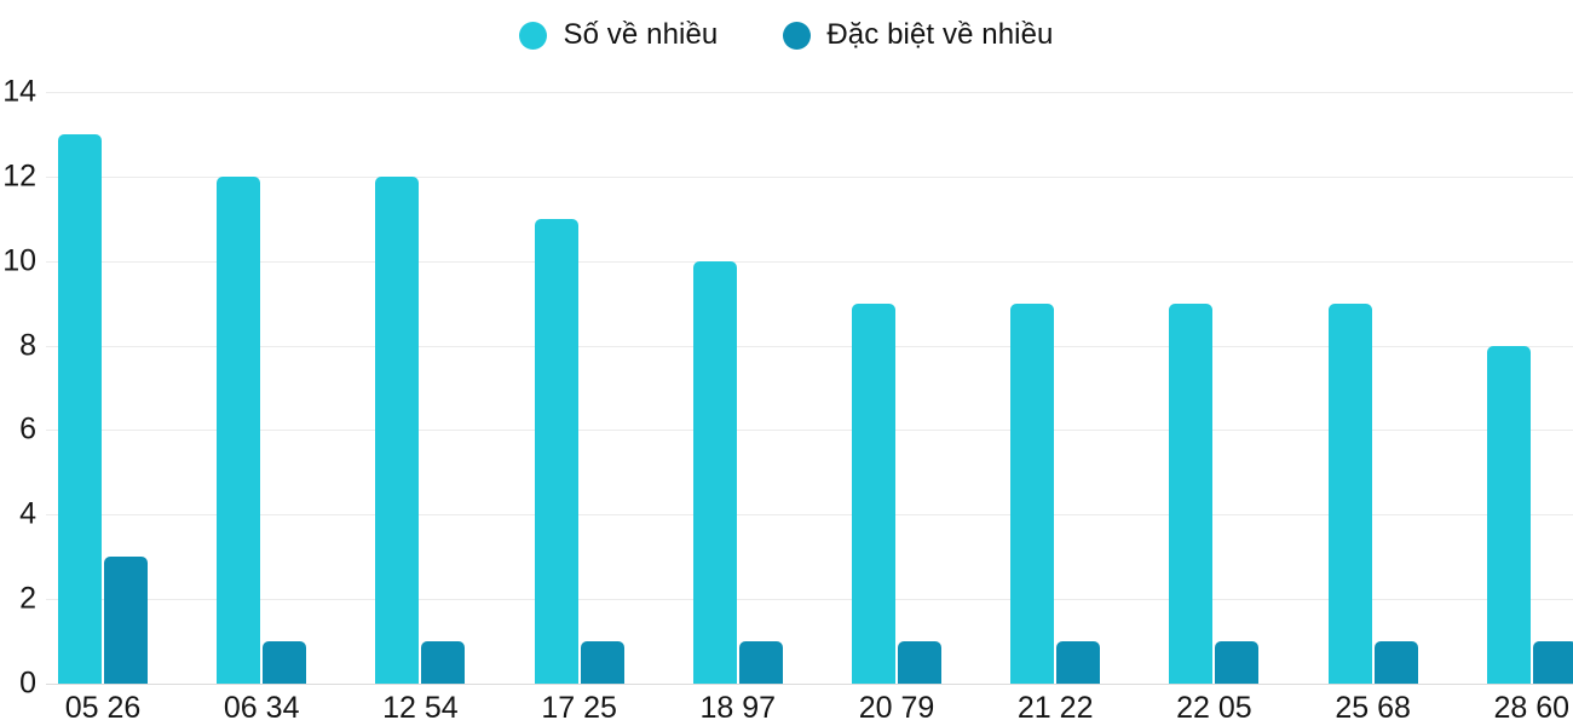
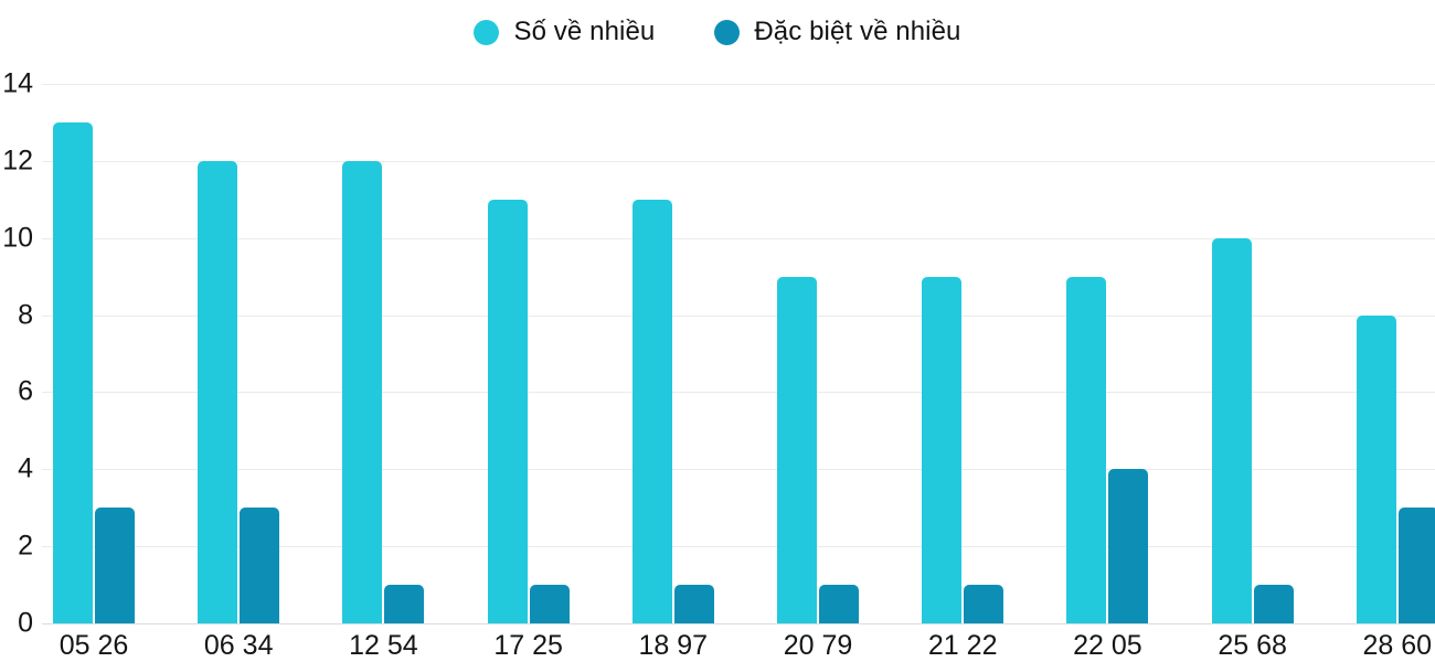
Đặc biệt về nhiều/06 34: 1 -> 3
Số về nhiều/18 97: 10 -> 11
Đặc biệt về nhiều/22 05: 1 -> 4
Số về nhiều/25 68: 9 -> 10
Đặc biệt về nhiều/28 60: 1 -> 3
